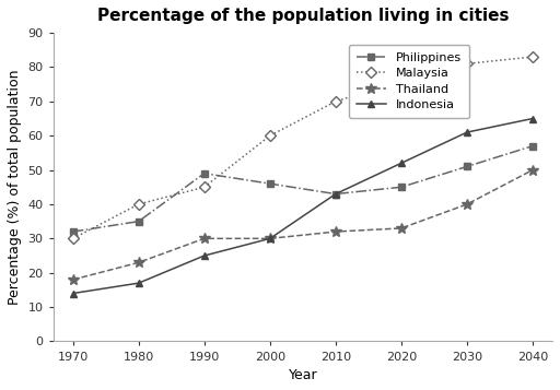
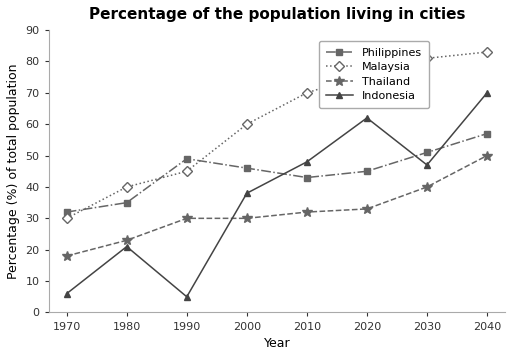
Indonesia/1970: 14 -> 6
Indonesia/1980: 17 -> 21
Indonesia/1990: 25 -> 5
Indonesia/2000: 30 -> 38
Indonesia/2010: 43 -> 48
Indonesia/2020: 52 -> 62
Indonesia/2030: 61 -> 47
Indonesia/2040: 65 -> 70
